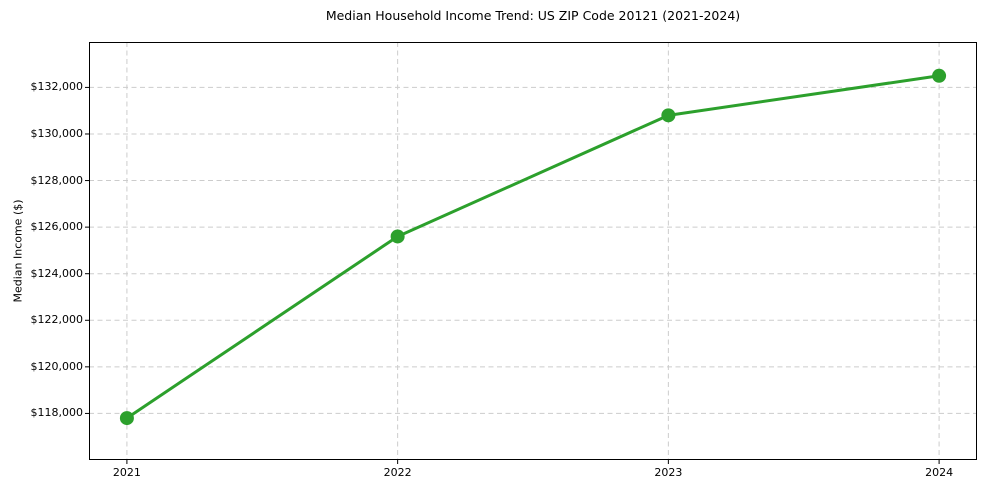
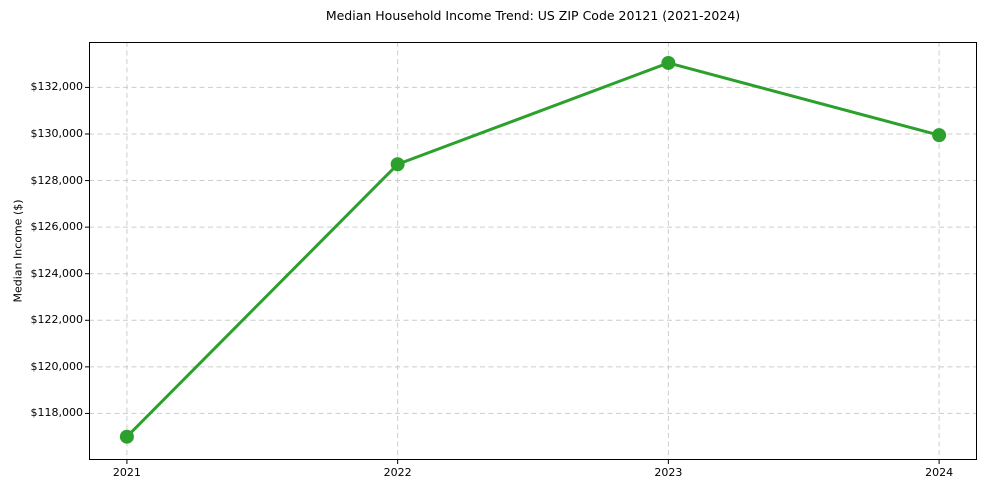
2021: $117800 -> $117000
2022: $125600 -> $128700
2023: $130800 -> $133000
2024: $132500 -> $130000
